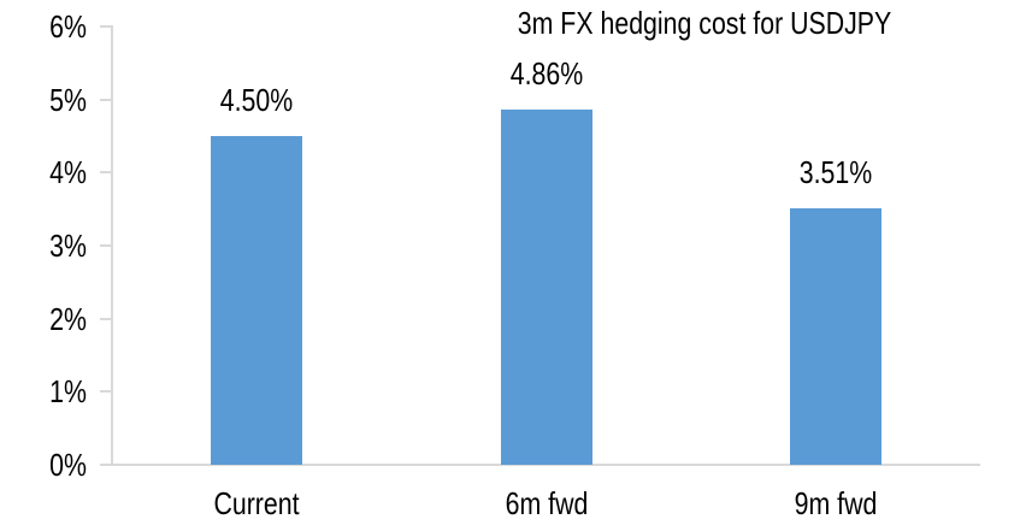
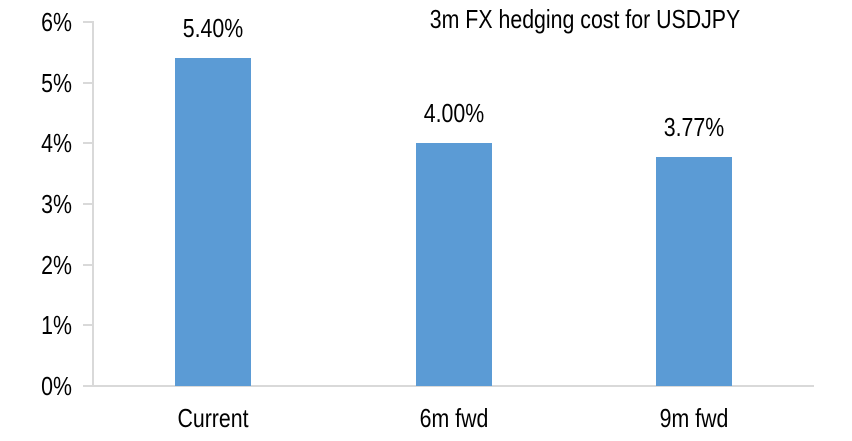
Current: 4.50% -> 5.40%
6m fwd: 4.86% -> 4.00%
9m fwd: 3.51% -> 3.77%
